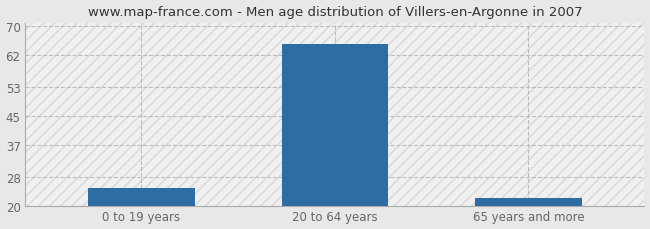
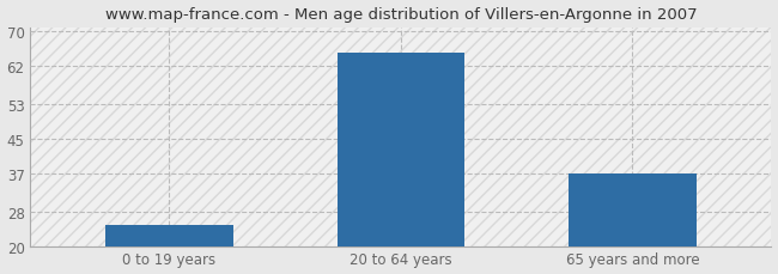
65 years and more: 22 -> 37
